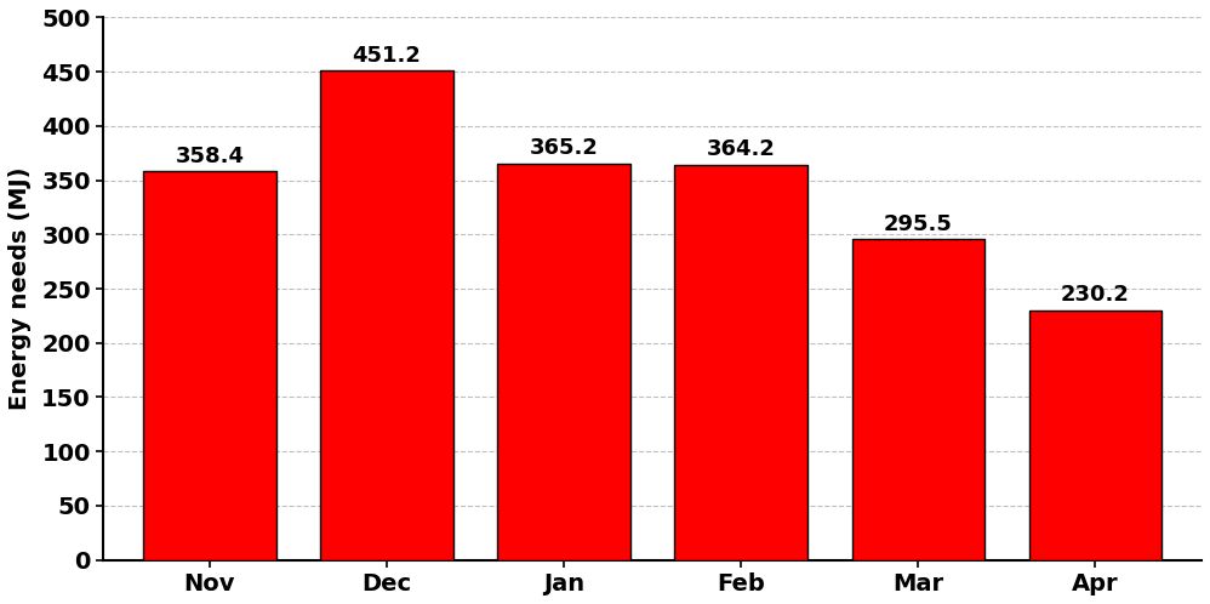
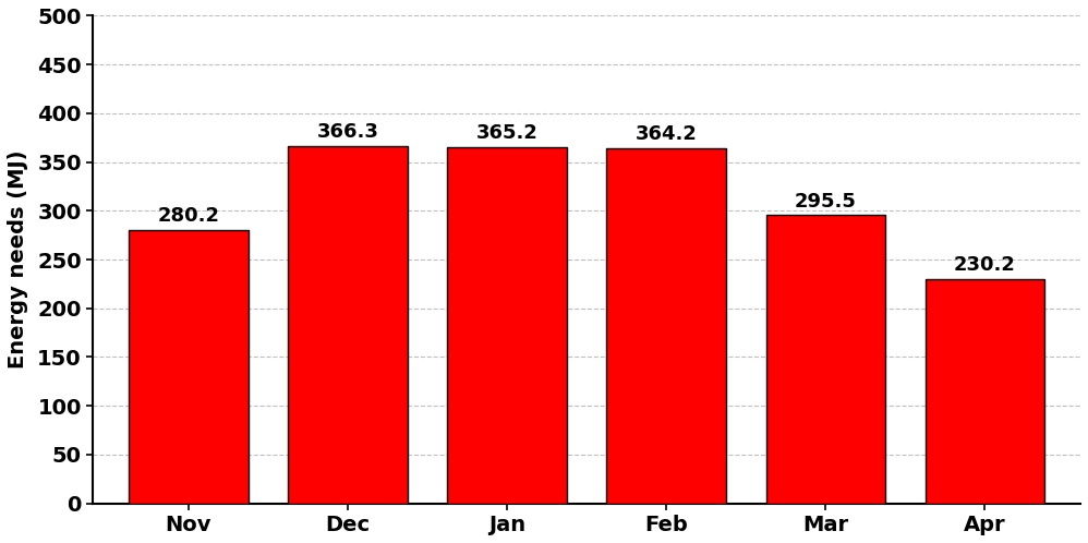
Nov: 358.4 -> 280.2
Dec: 451.2 -> 366.3
